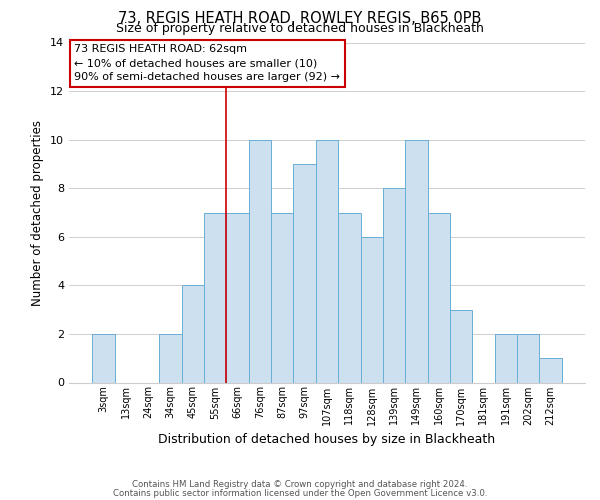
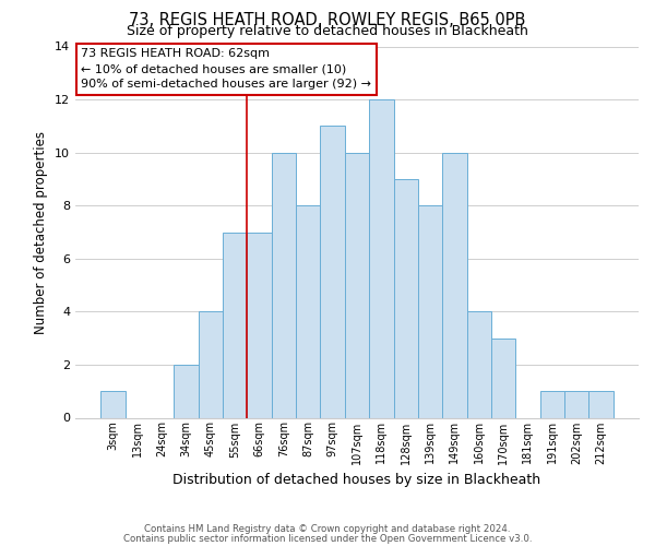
3sqm: 2 -> 1
87sqm: 7 -> 8
97sqm: 9 -> 11
118sqm: 7 -> 12
128sqm: 6 -> 9
160sqm: 7 -> 4
191sqm: 2 -> 1
202sqm: 2 -> 1
